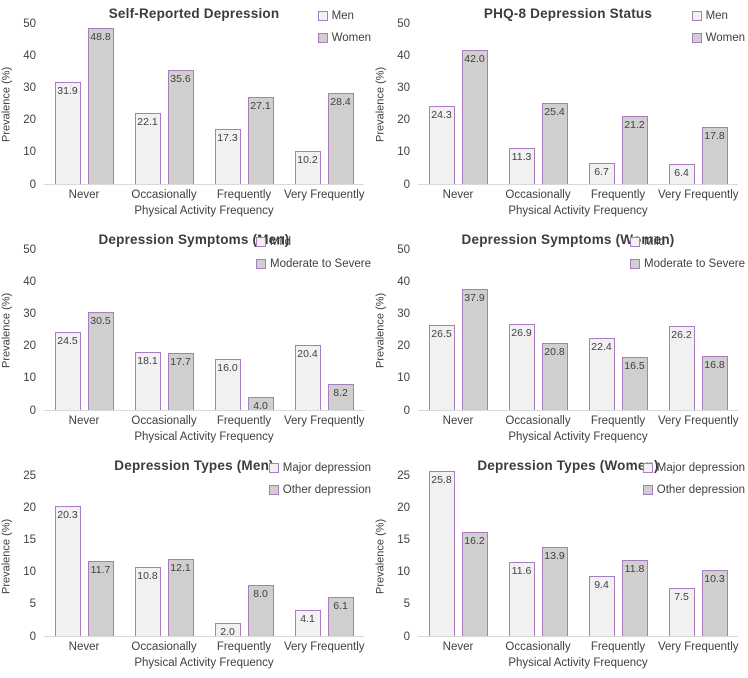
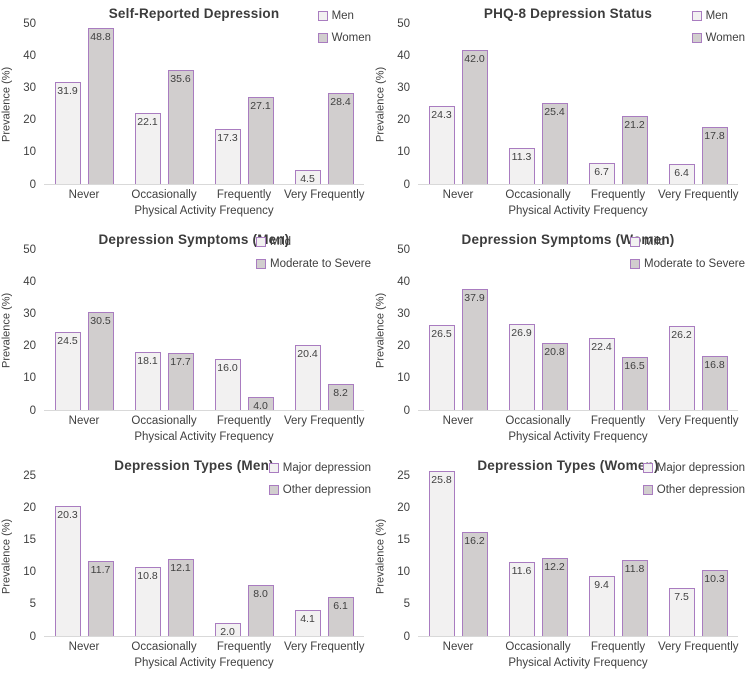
Self-Reported Depression/Men/Very Frequently: 10.2 -> 4.5
Depression Types (Women)/Other depression/Occasionally: 13.9 -> 12.2
